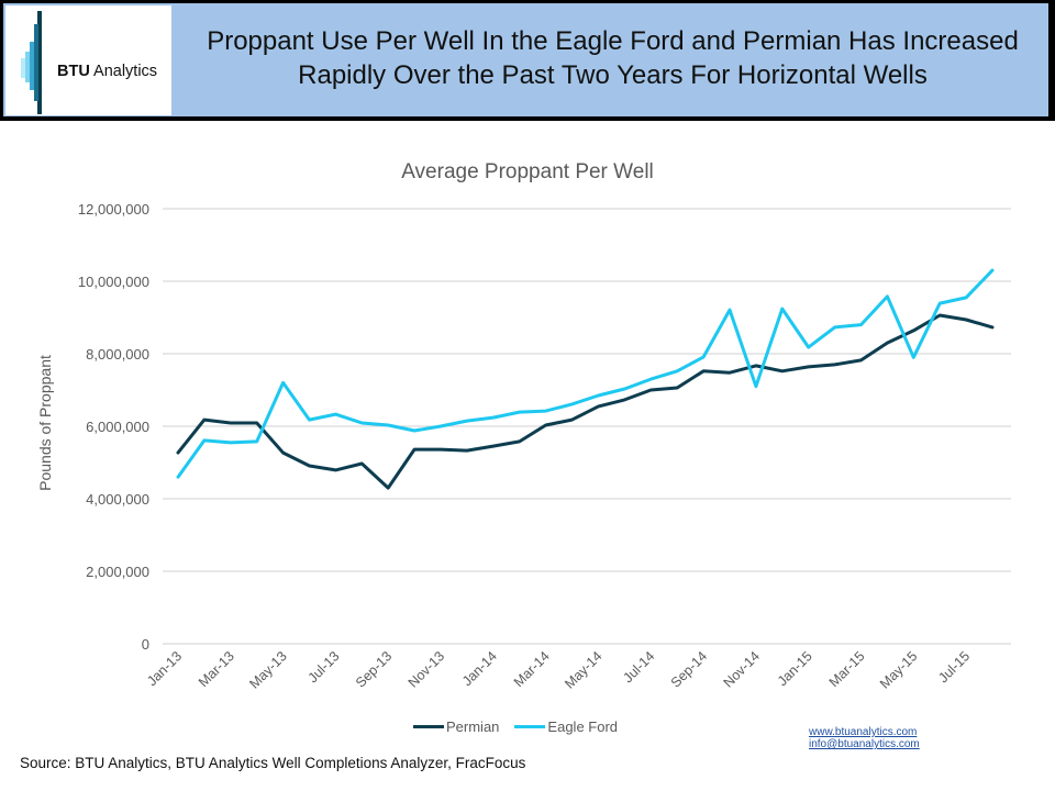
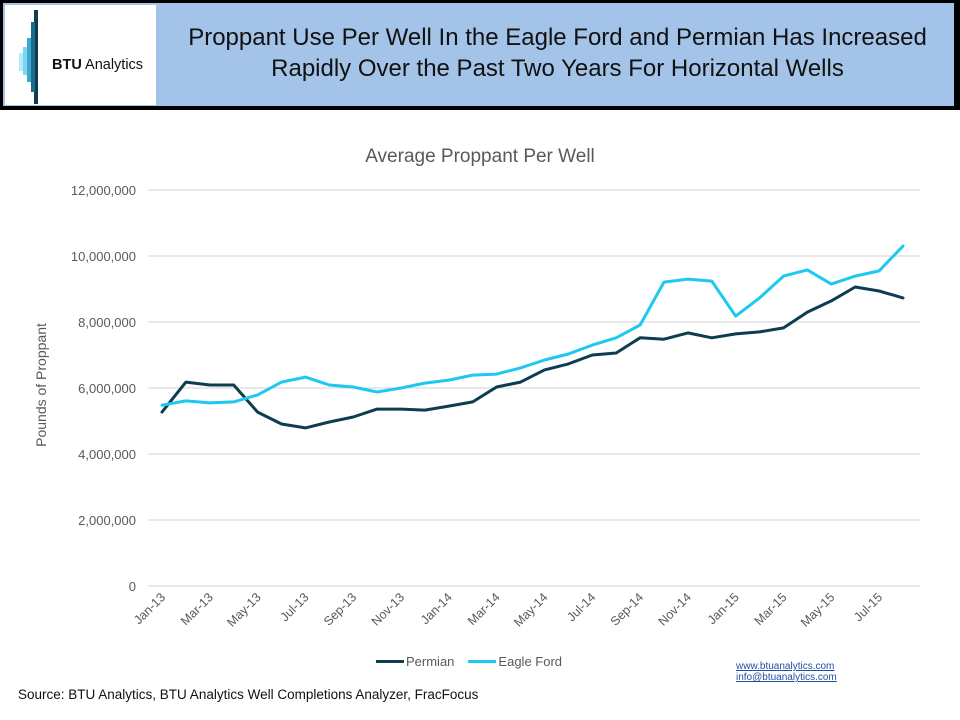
Eagle Ford/Jan-13: 4600000 -> 5500000
Eagle Ford/May-13: 7200000 -> 5800000
Permian/Sep-13: 4300000 -> 5100000
Eagle Ford/Nov-14: 7100000 -> 9300000
Eagle Ford/Mar-15: 8800000 -> 9400000
Eagle Ford/May-15: 7900000 -> 9200000
